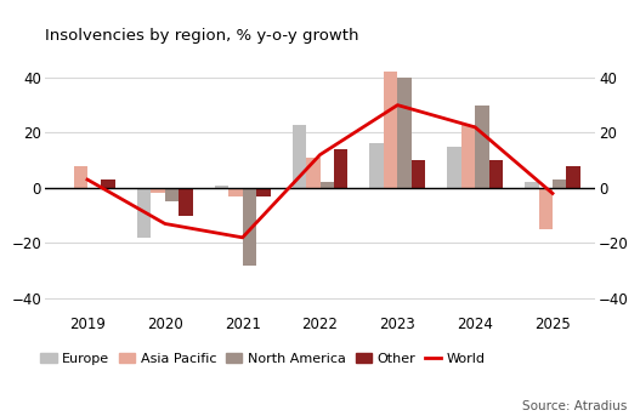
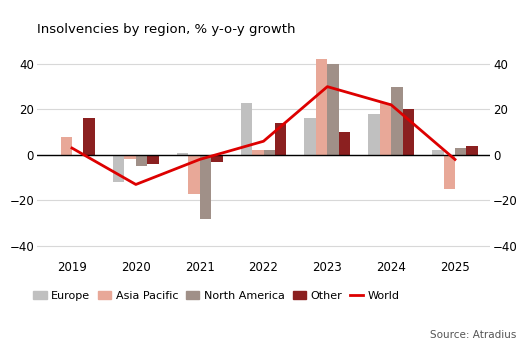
Other/2019: 3 -> 16
Europe/2020: -18 -> -12
Other/2020: -10 -> -4
Asia Pacific/2021: -3 -> -17
World/2021: -18 -> -2
Asia Pacific/2022: 11 -> 2
World/2022: 12 -> 6
Europe/2024: 15 -> 18
Other/2024: 10 -> 20
Other/2025: 8 -> 4
